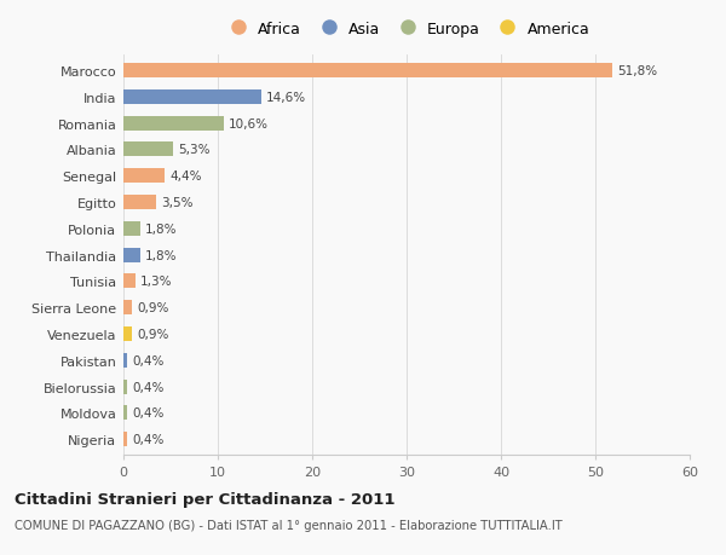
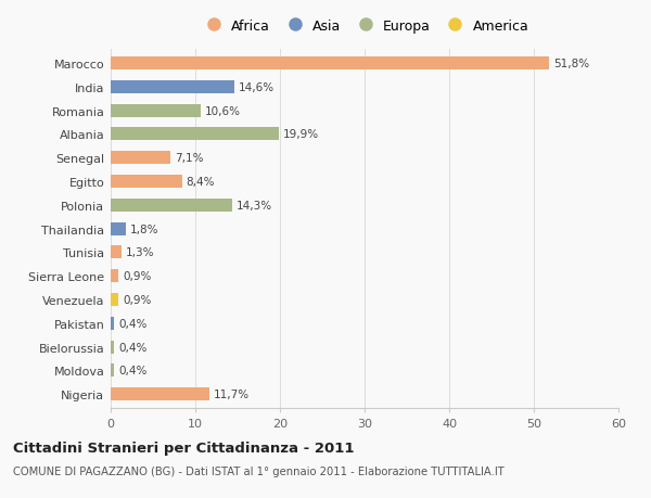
Albania: 5,3% -> 19,9%
Senegal: 4,4% -> 7,1%
Egitto: 3,5% -> 8,4%
Polonia: 1,8% -> 14,3%
Nigeria: 0,4% -> 11,7%
